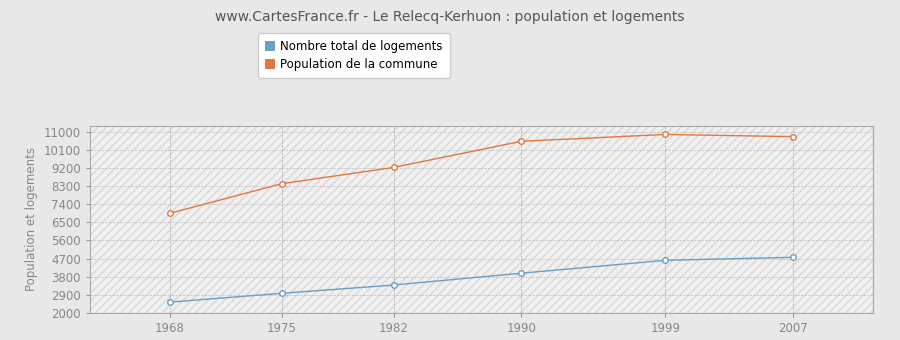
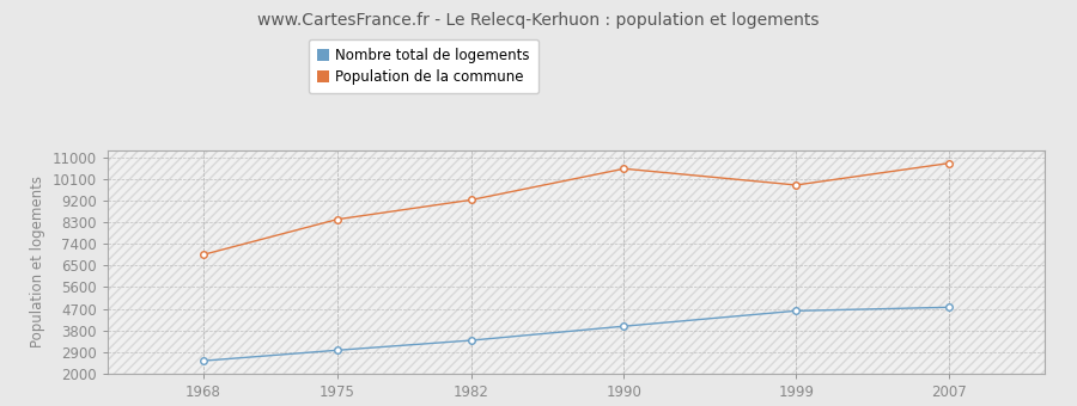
Population de la commune/1999: 10870 -> 9850
